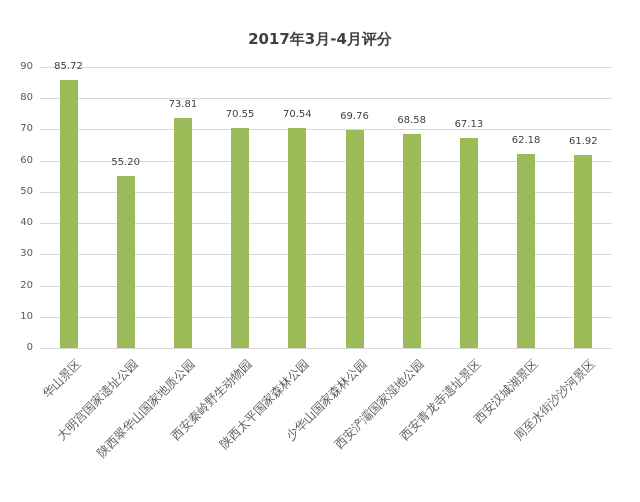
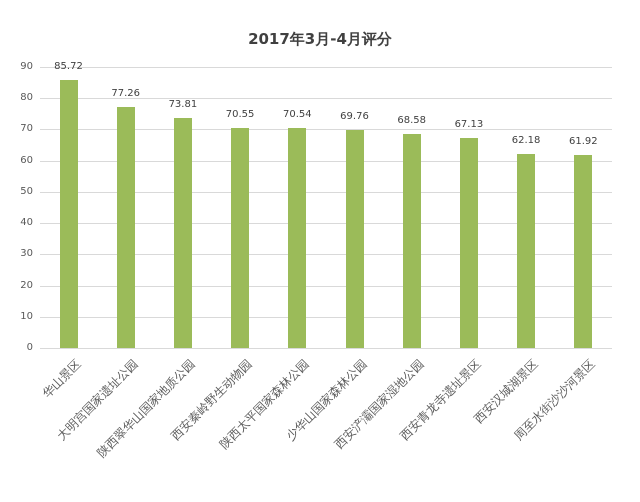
大明宫国家遗址公园: 55.20 -> 77.26
